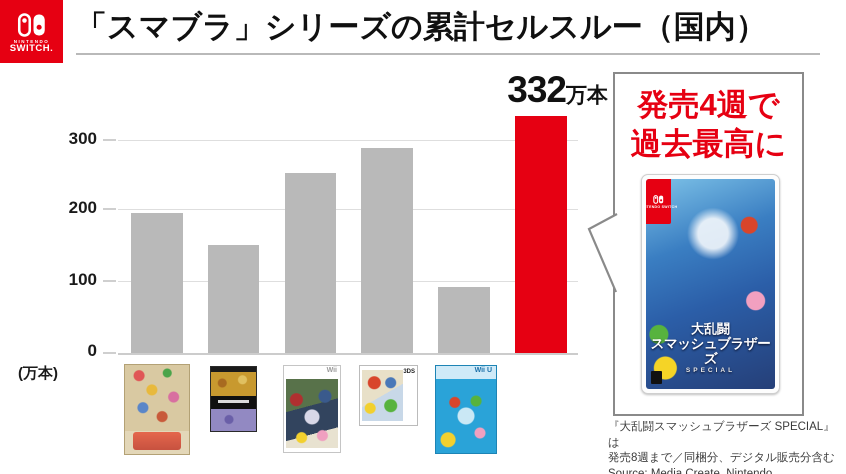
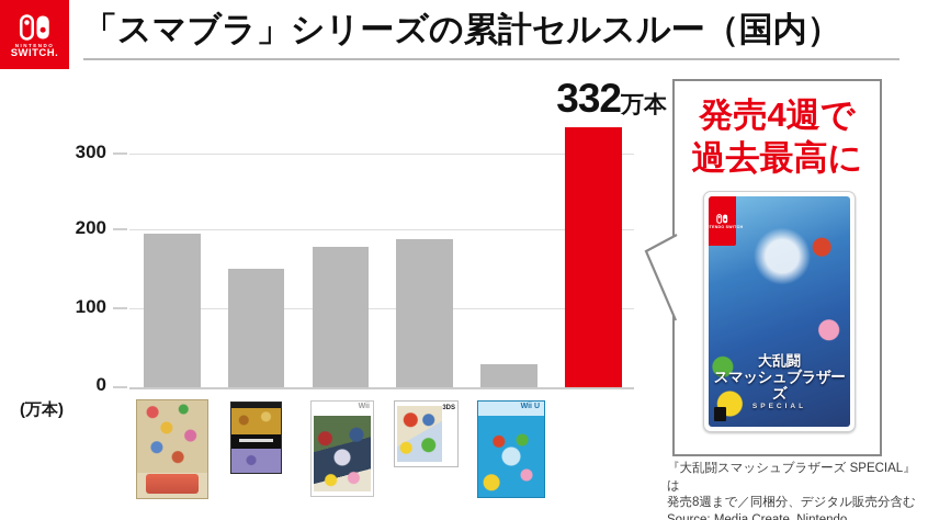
Wii: 250 -> 180
3DS: 290 -> 190
Wii U: 90 -> 30
